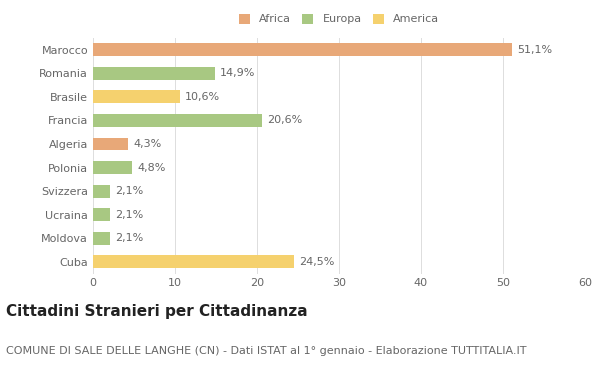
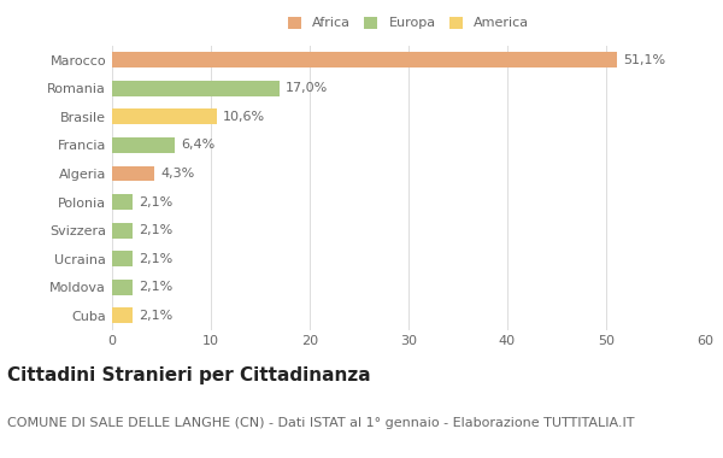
Romania: 14,9% -> 17,0%
Francia: 20,6% -> 6,4%
Polonia: 4,8% -> 2,1%
Cuba: 24,5% -> 2,1%
